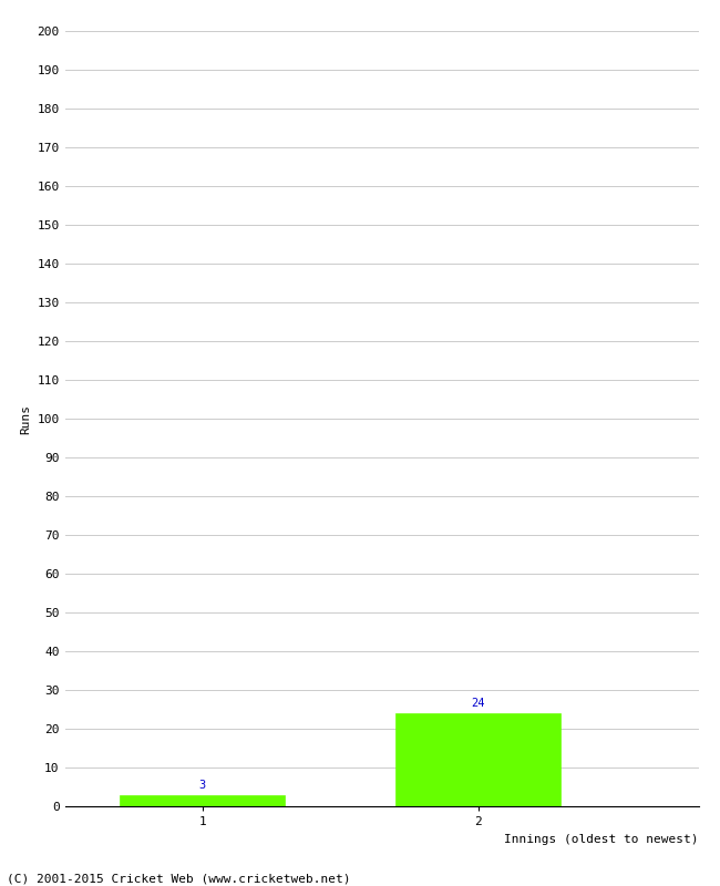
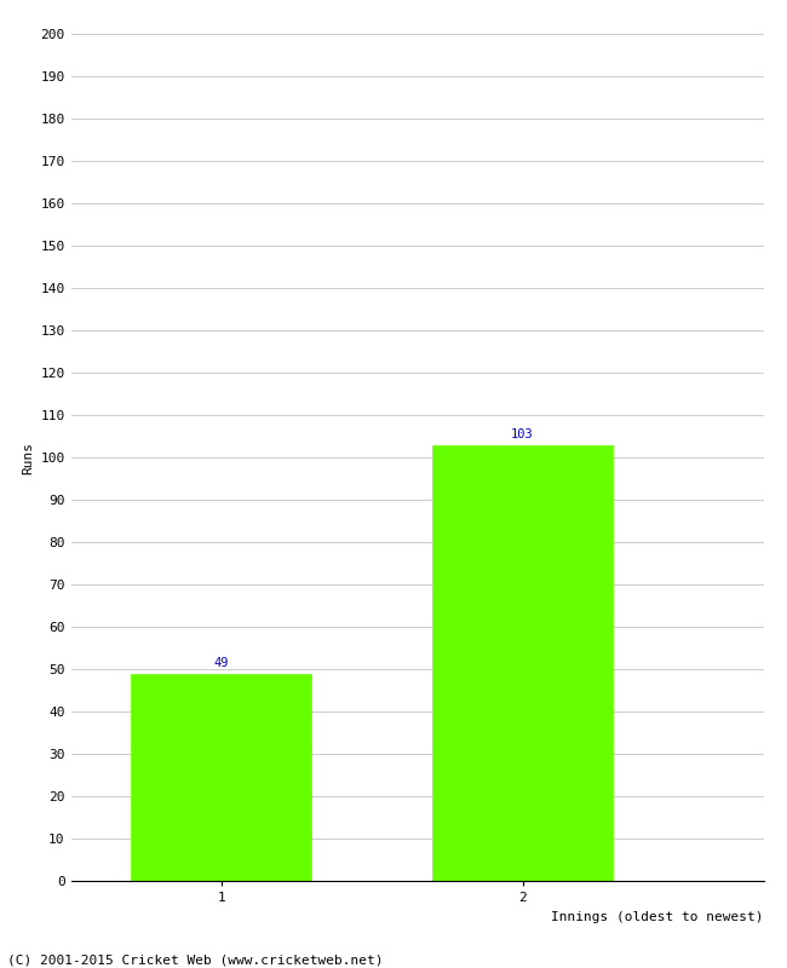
1: 3 -> 49
2: 24 -> 103
